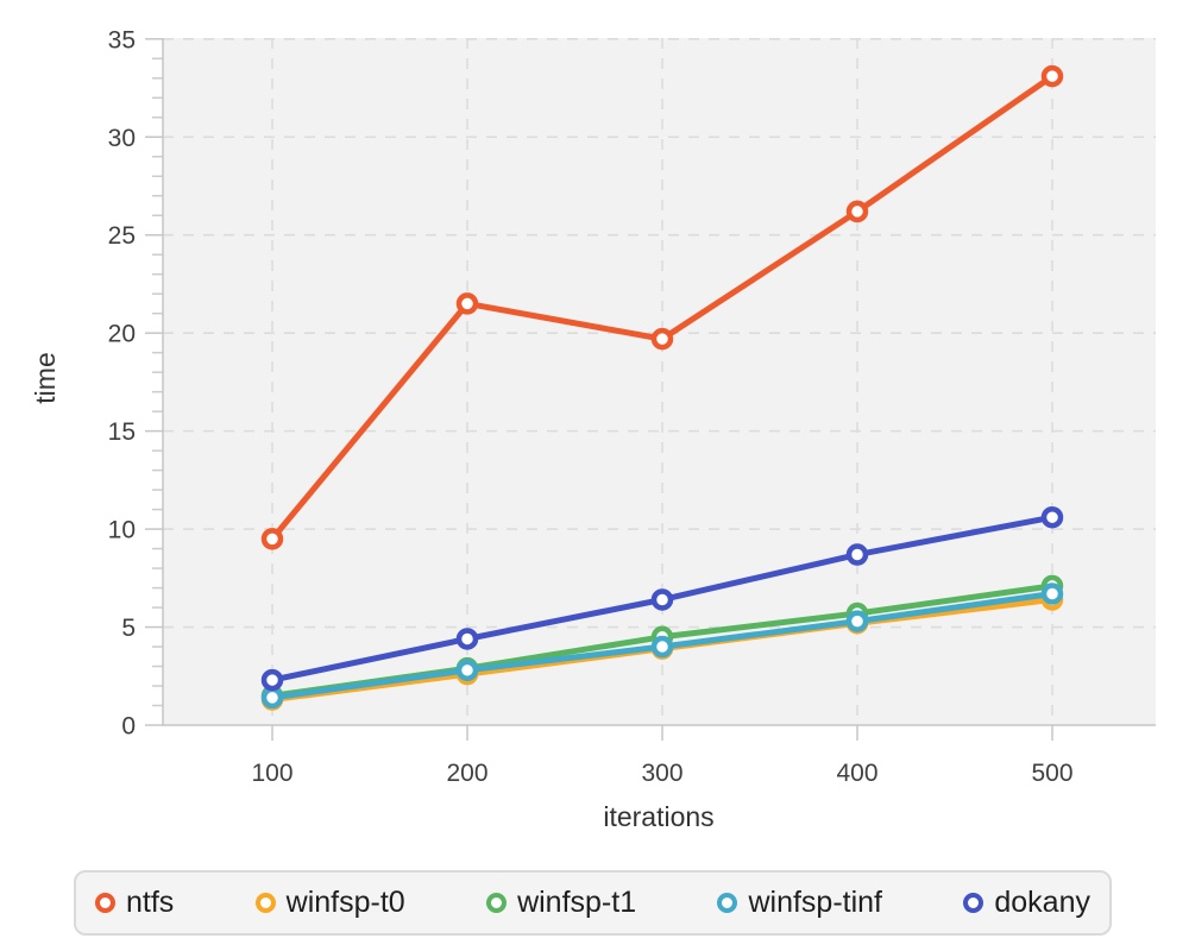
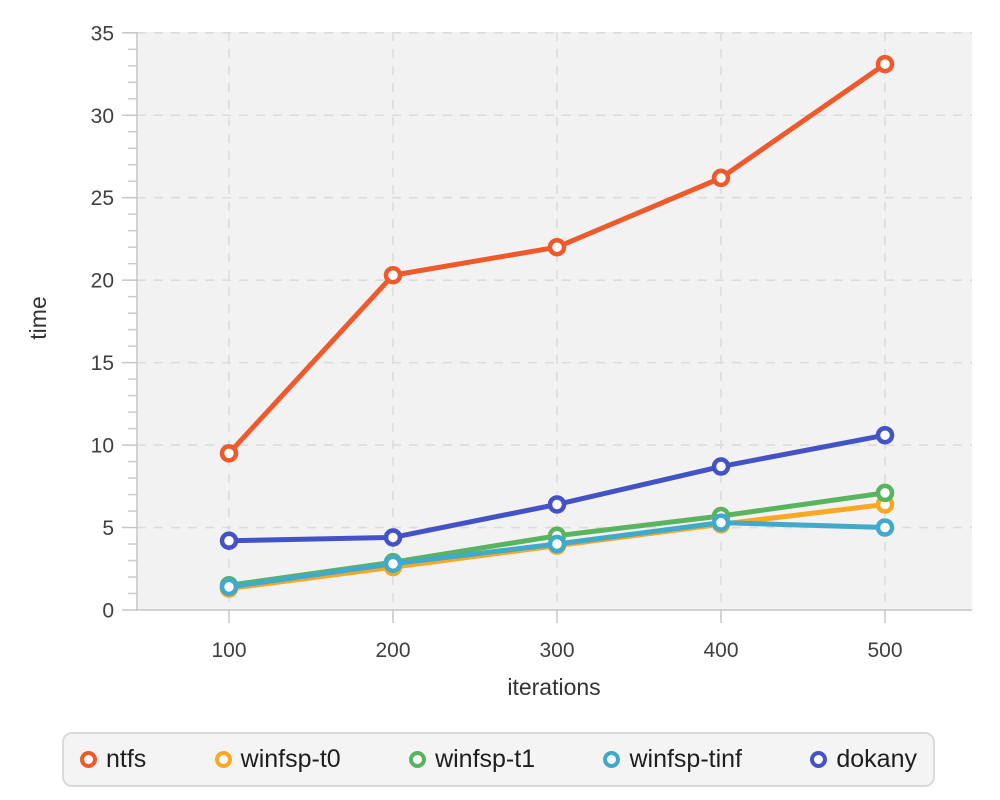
dokany/100: 2.3 -> 4.2
ntfs/200: 21.5 -> 20.3
ntfs/300: 19.7 -> 22.0
winfsp-tinf/500: 6.7 -> 5.0
